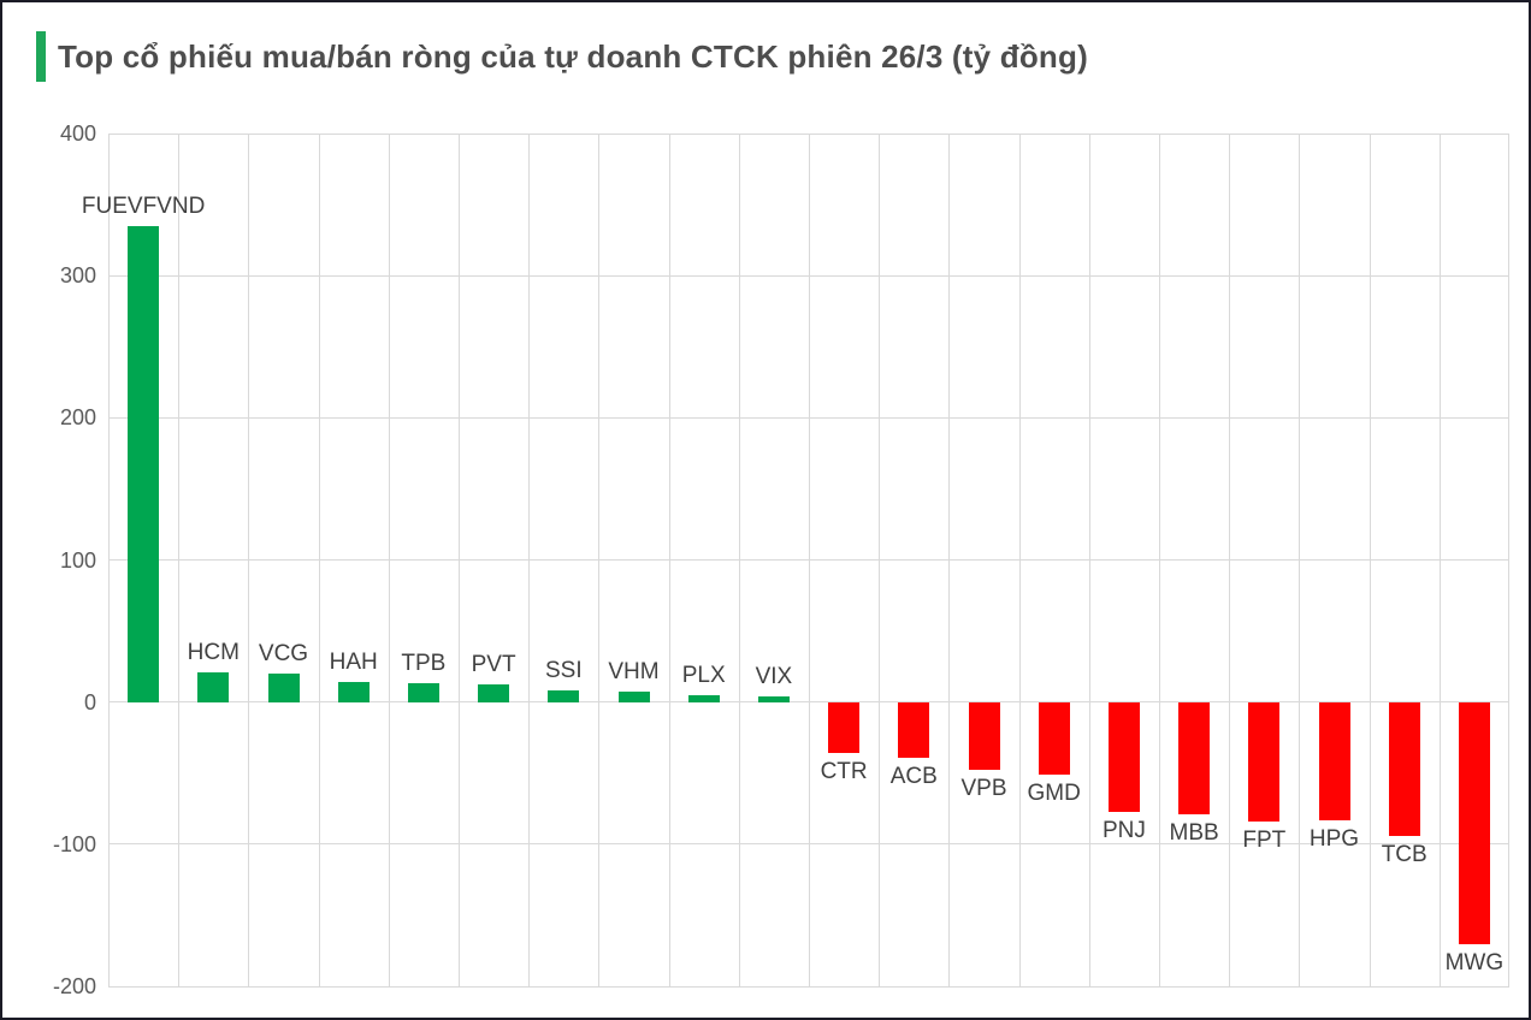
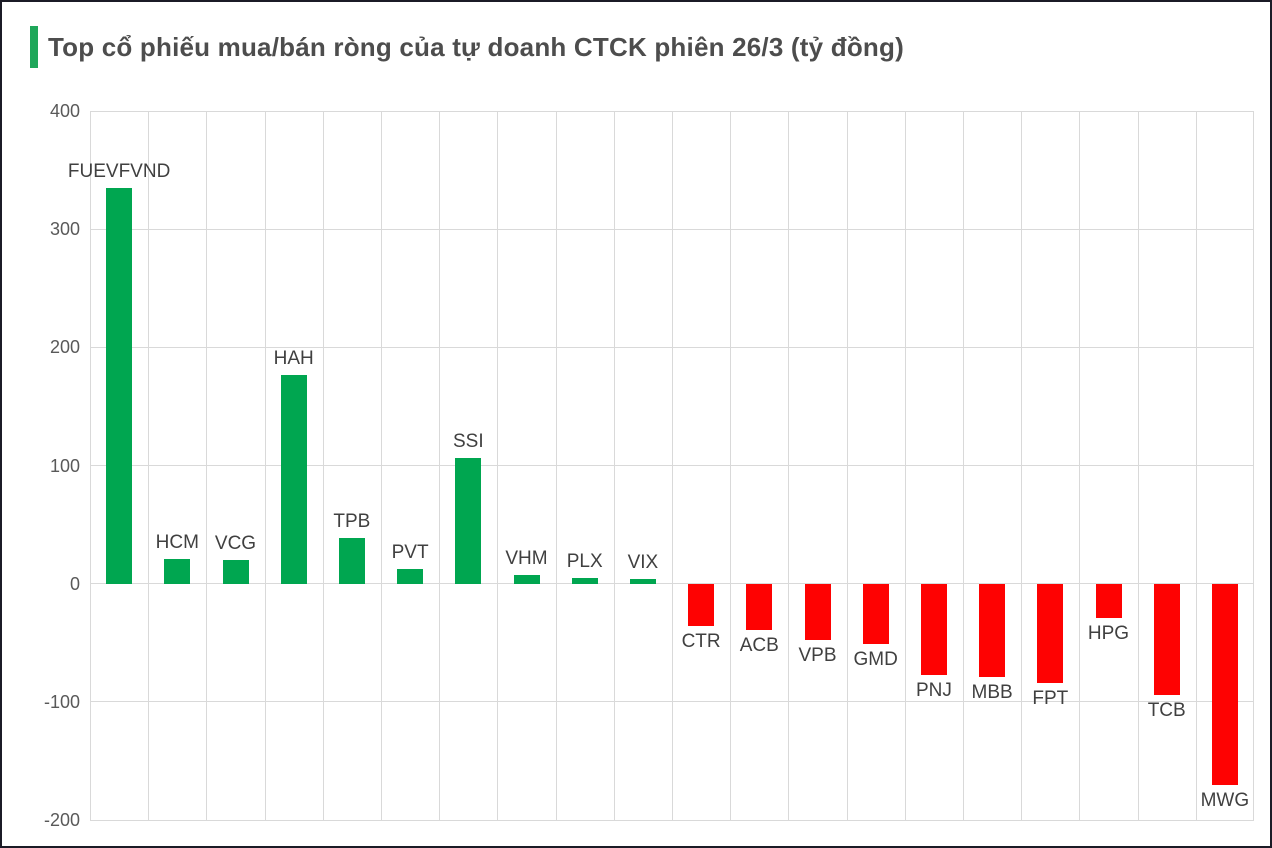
HAH: 14 -> 177
TPB: 13 -> 39
SSI: 8 -> 106
HPG: -83 -> -29
